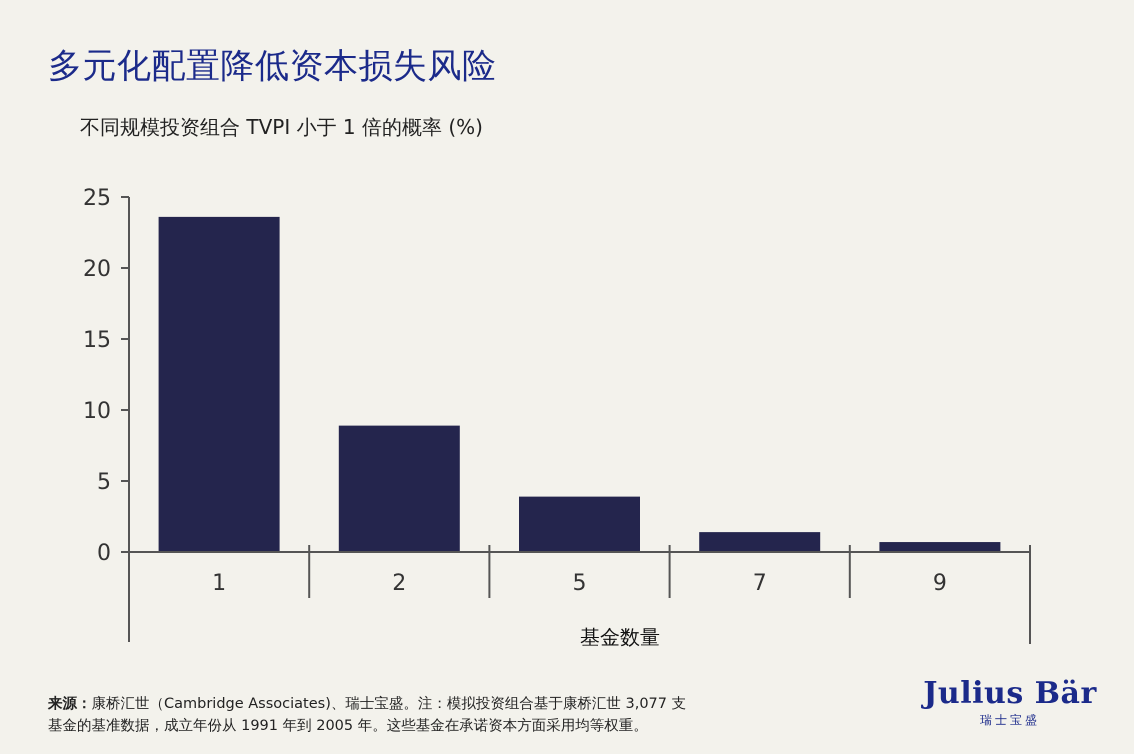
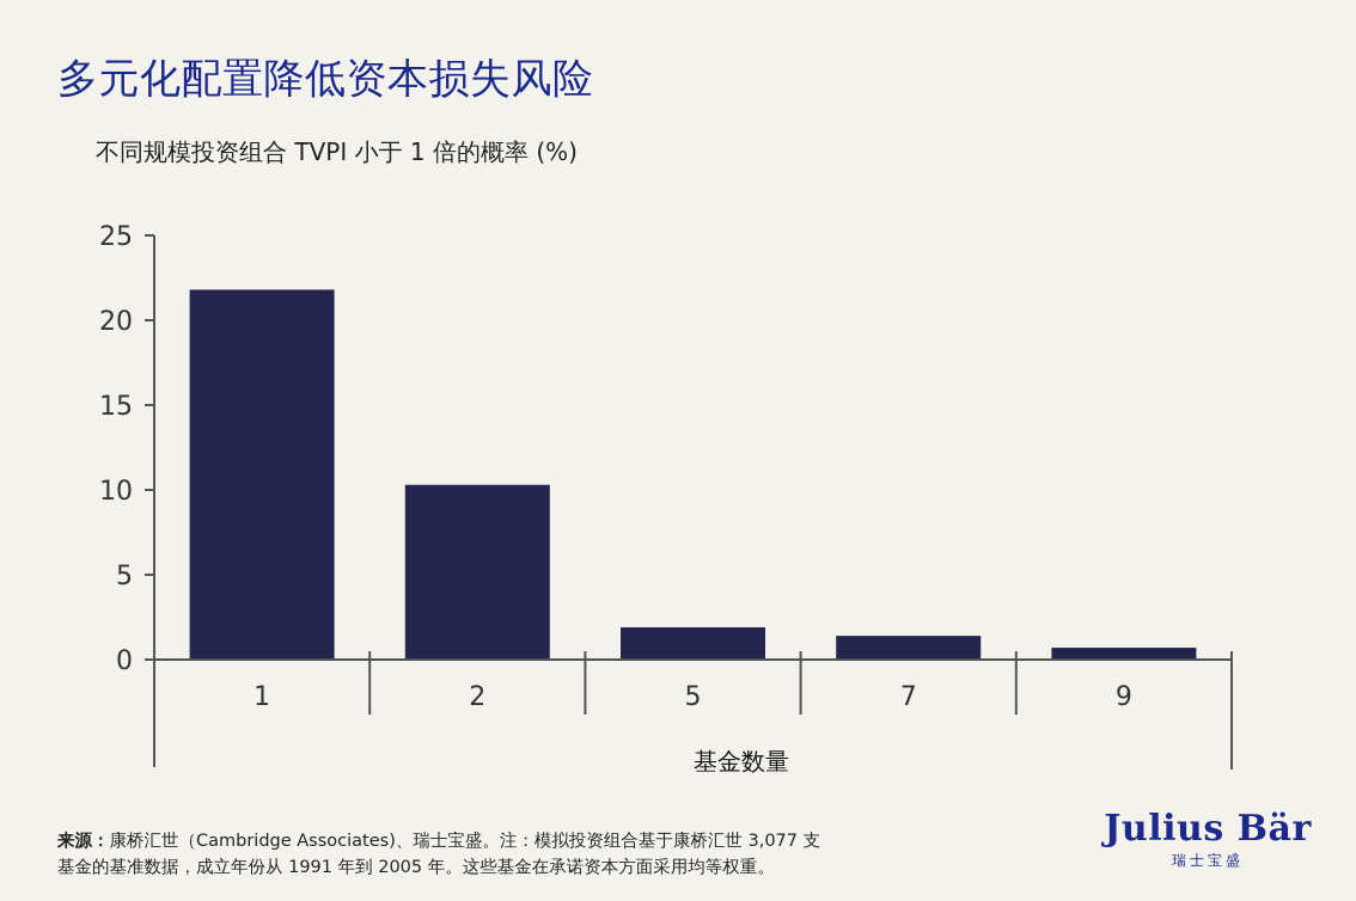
1: 23.6 -> 21.8
2: 8.9 -> 10.3
5: 3.9 -> 1.9
